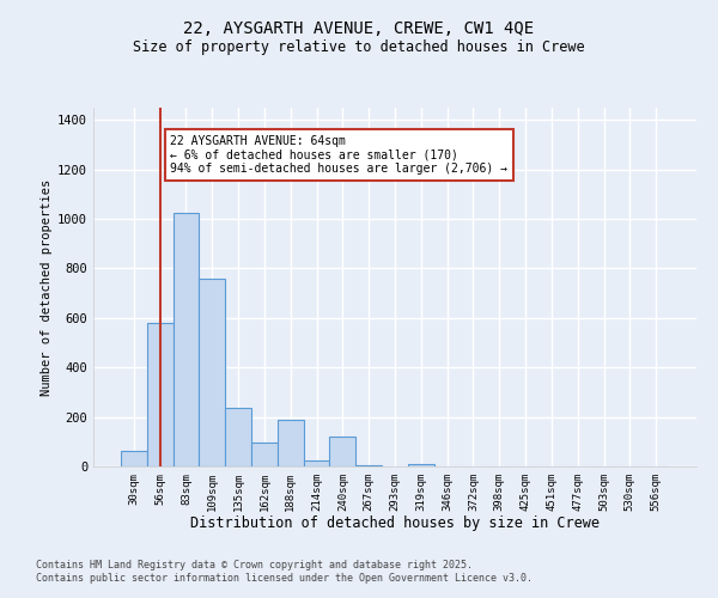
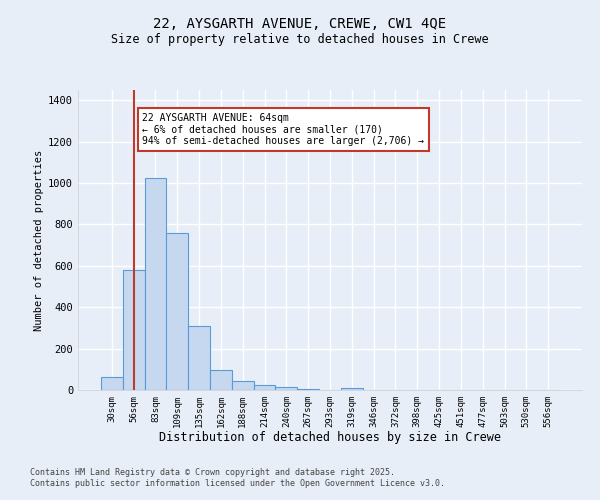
135sqm: 235 -> 310
188sqm: 190 -> 45
240sqm: 120 -> 14
